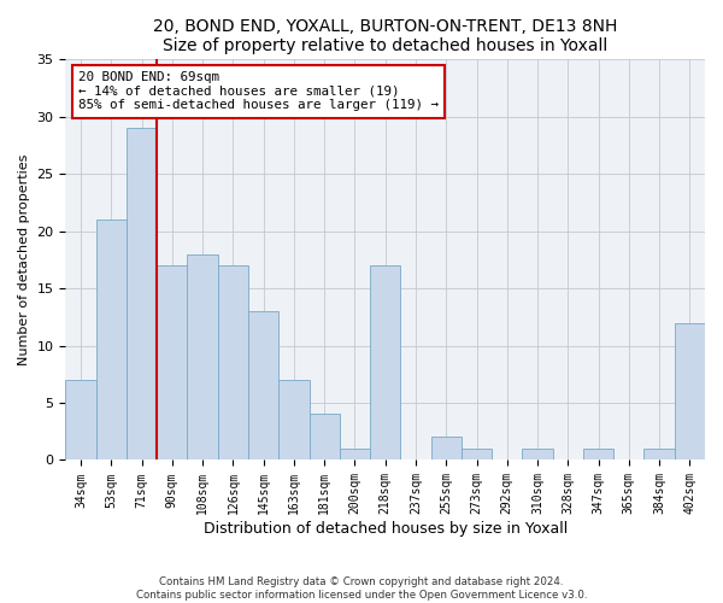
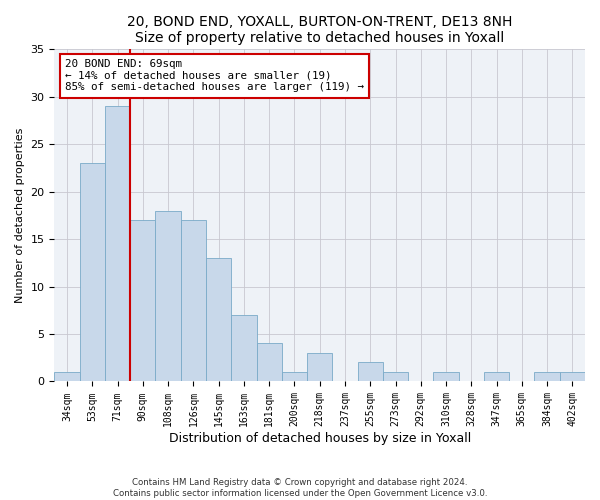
34sqm: 7 -> 1
53sqm: 21 -> 23
218sqm: 17 -> 3
402sqm: 12 -> 1
